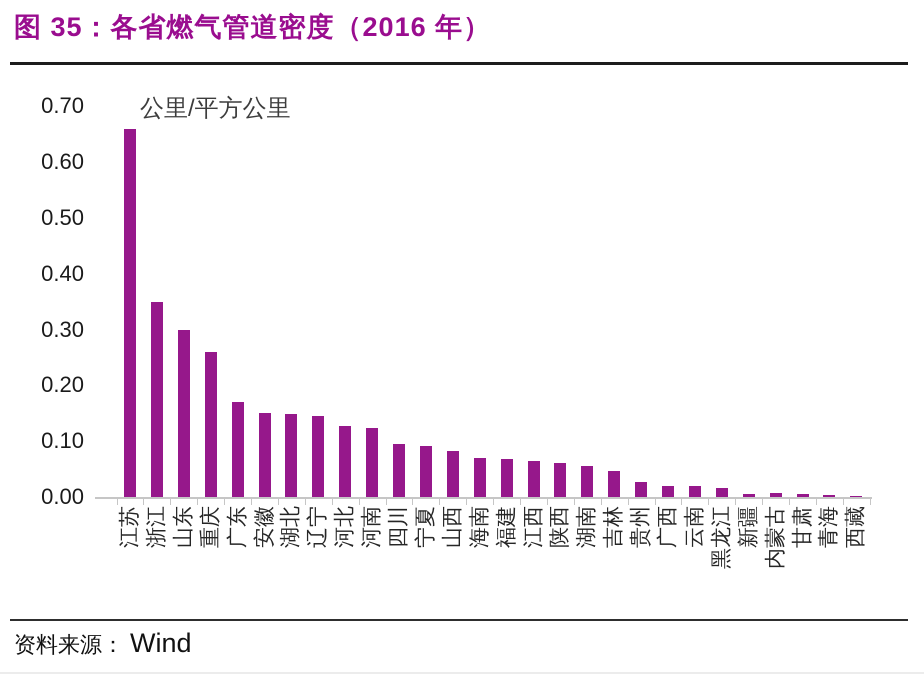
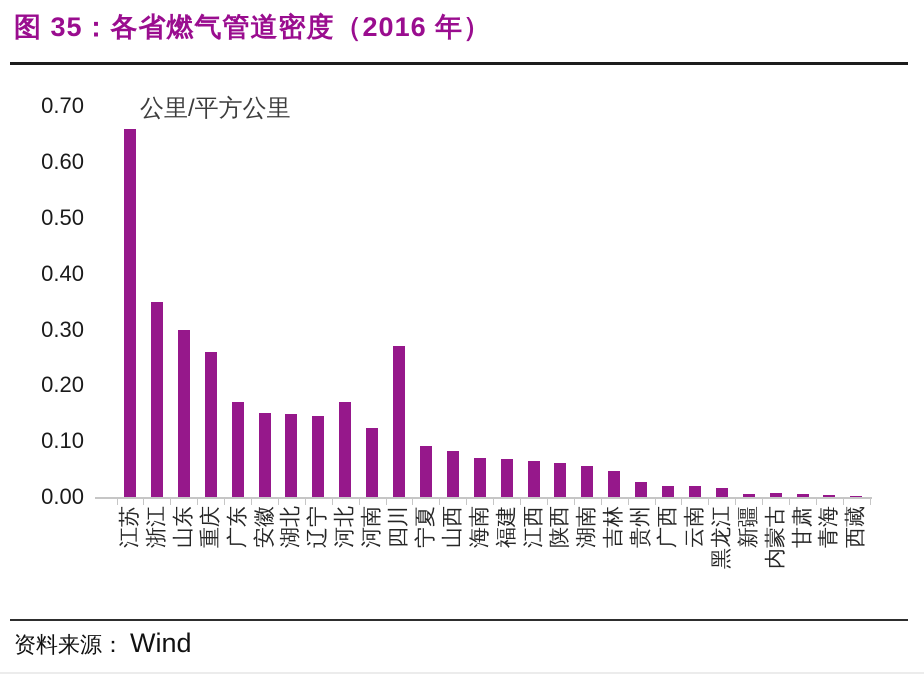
河北: 0.13 -> 0.17
四川: 0.10 -> 0.27
